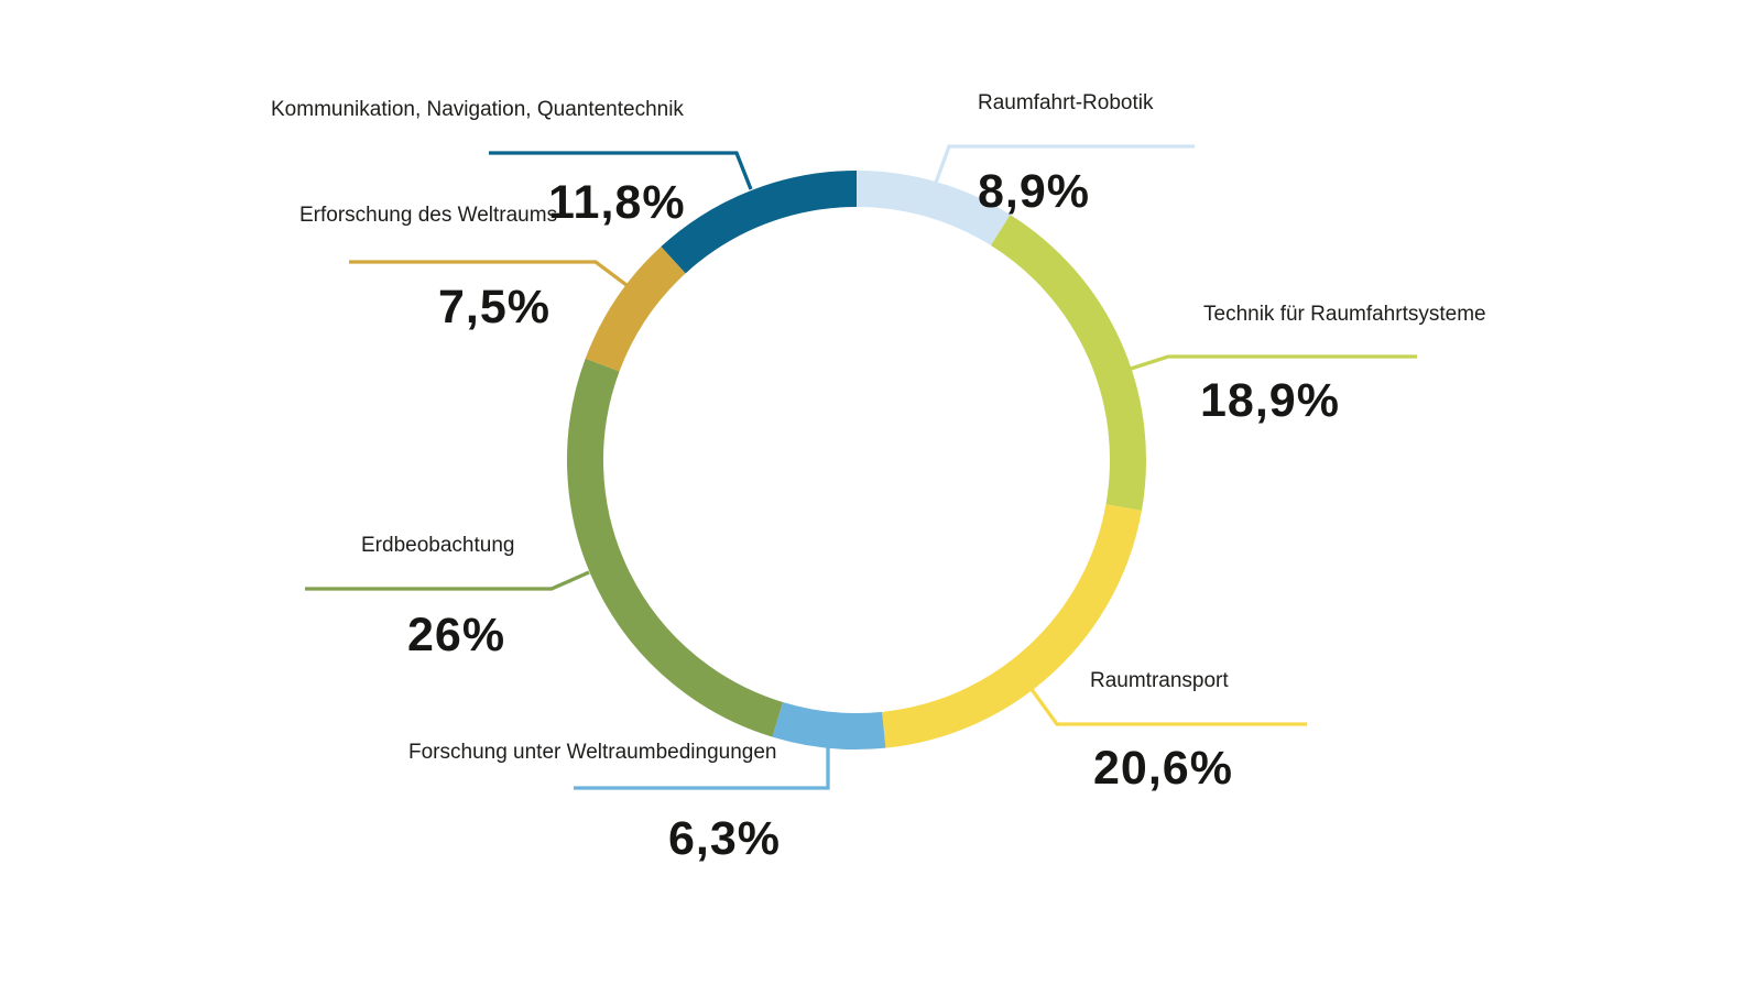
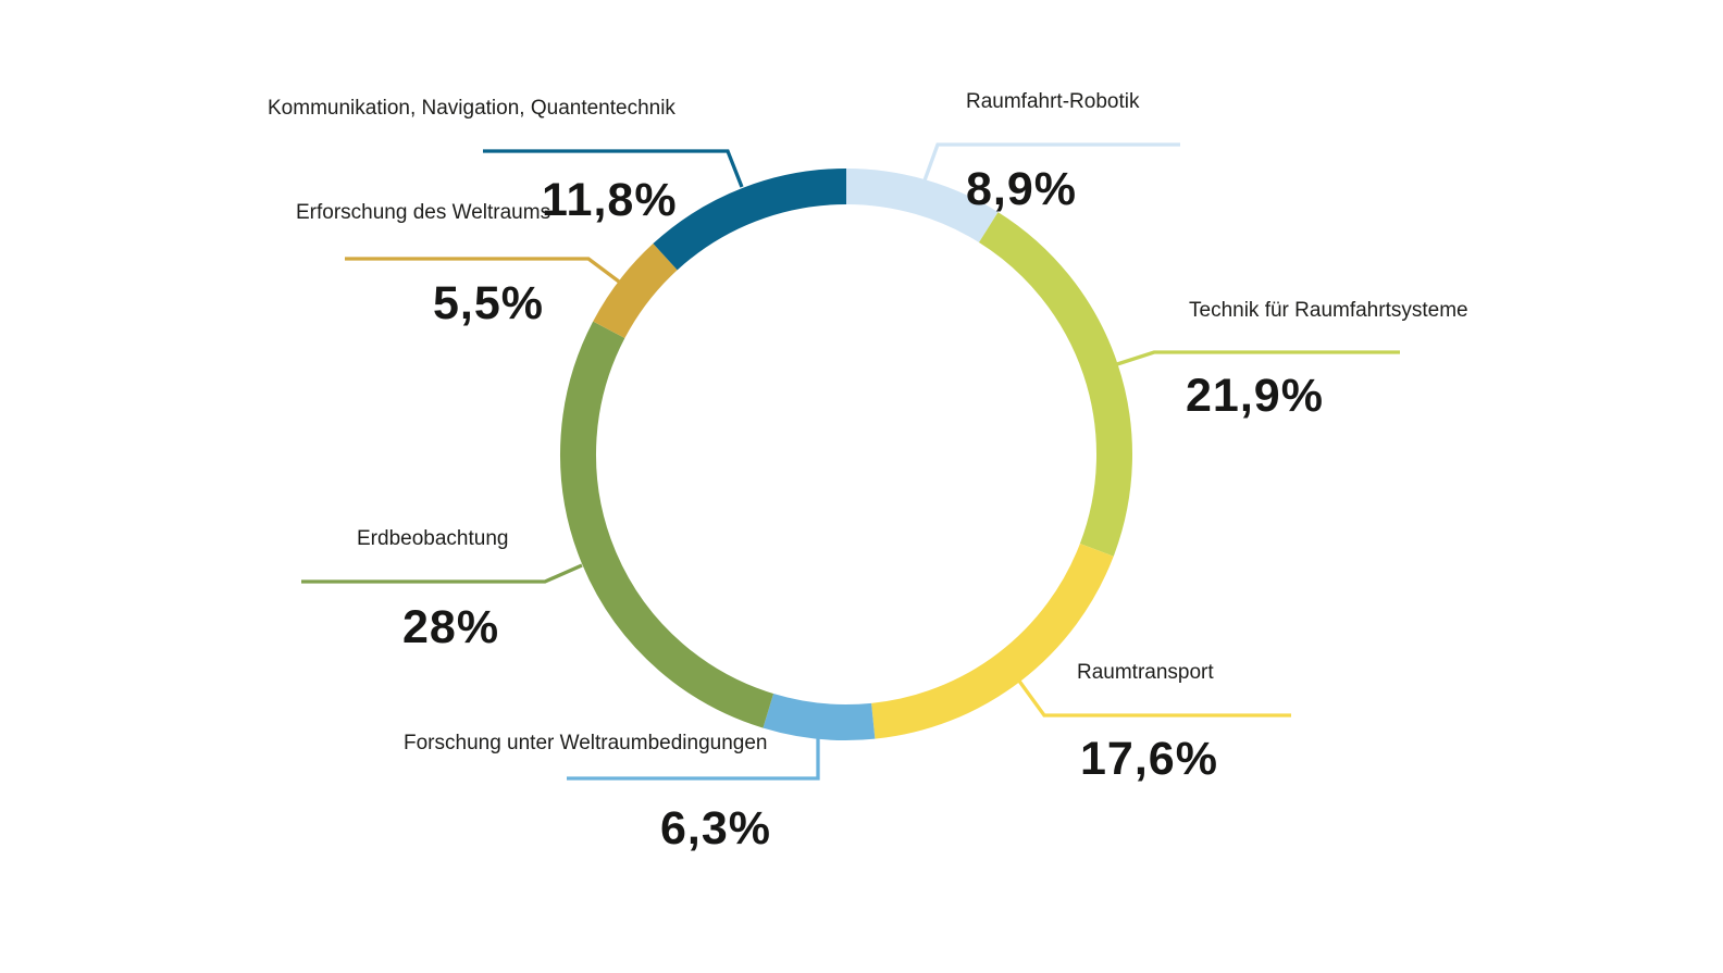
Technik für Raumfahrtsysteme: 18,9% -> 21,9%
Raumtransport: 20,6% -> 17,6%
Erdbeobachtung: 26% -> 28%
Erforschung des Weltraums: 7,5% -> 5,5%
